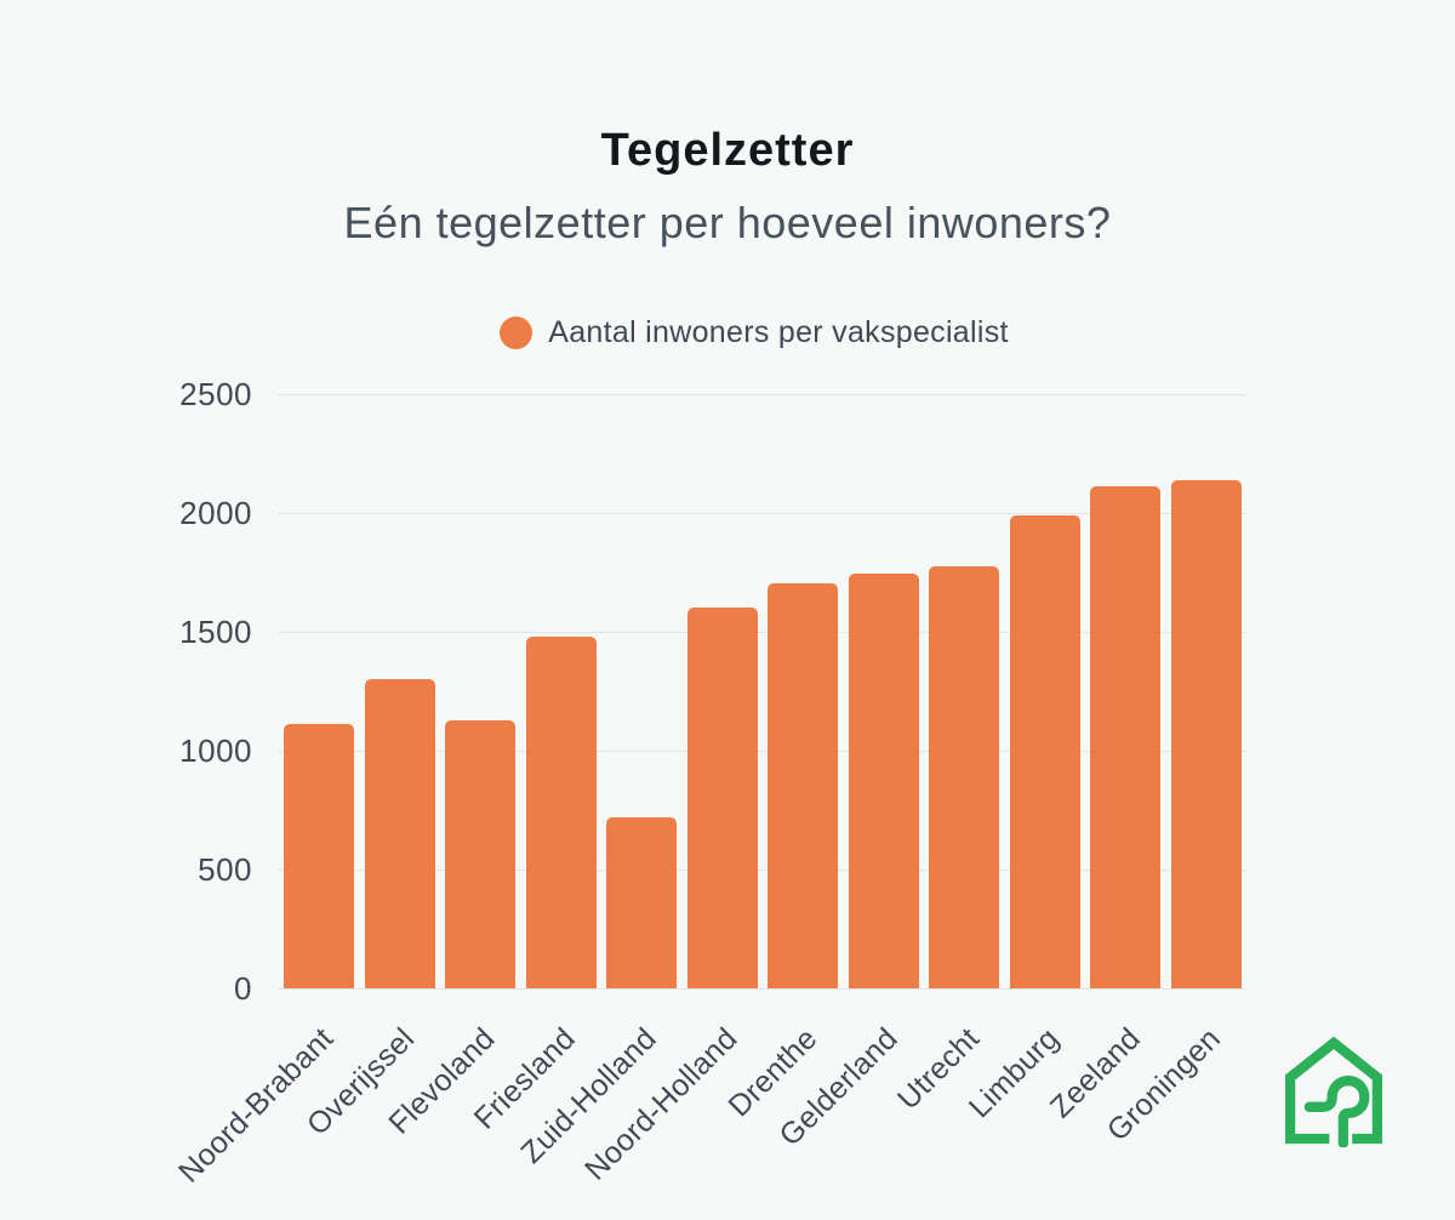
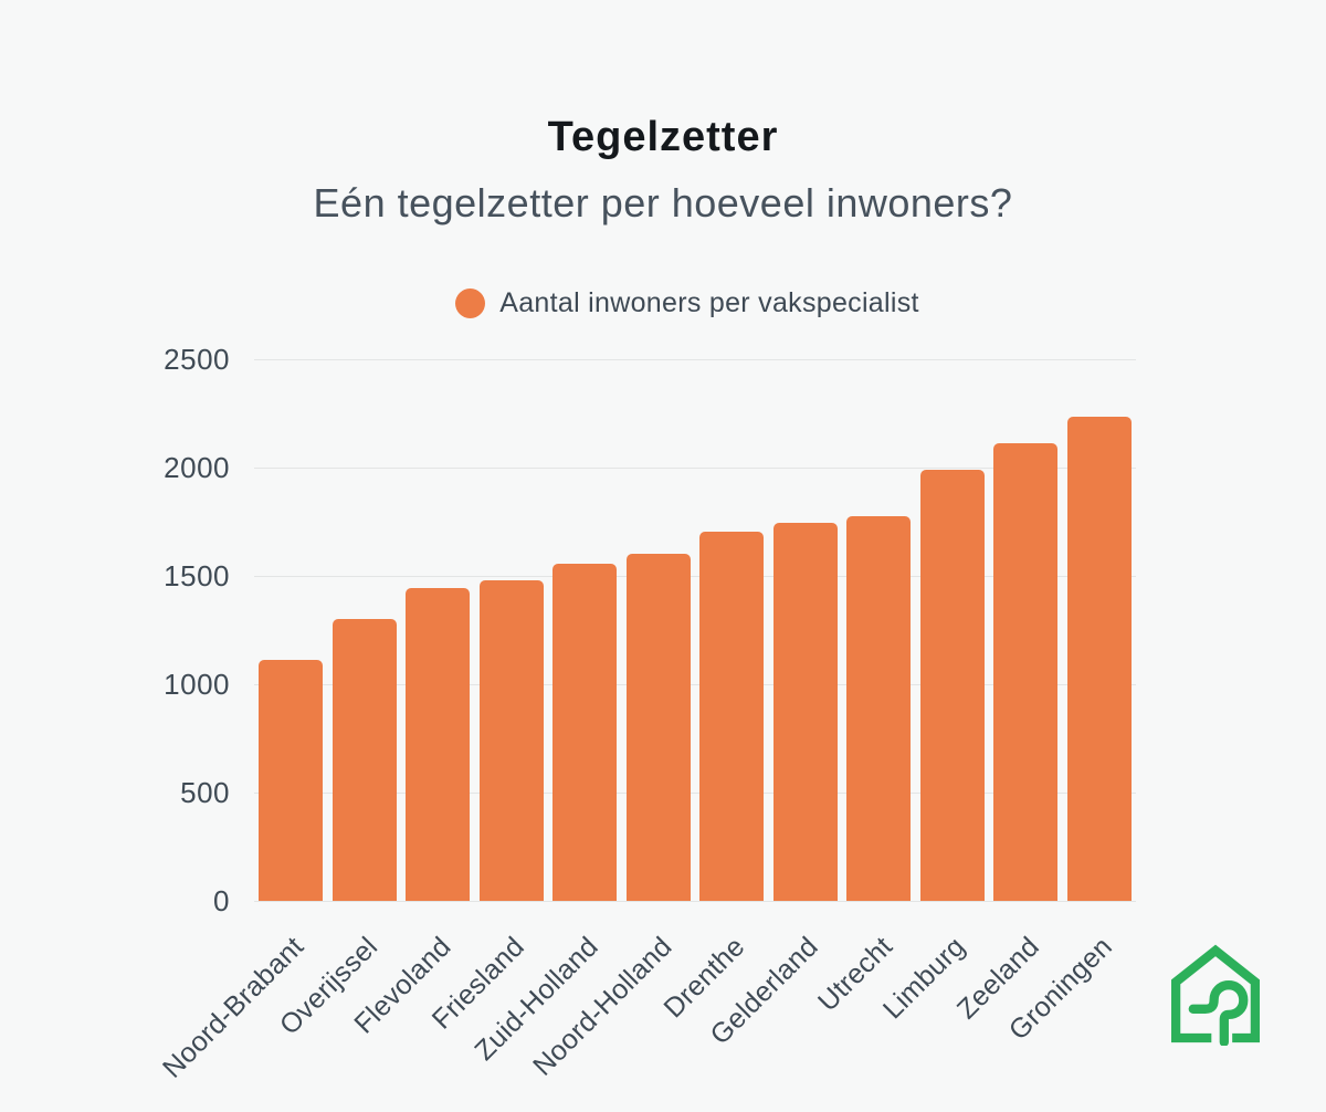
Flevoland: 1130 -> 1440
Zuid-Holland: 720 -> 1560
Groningen: 2140 -> 2240
